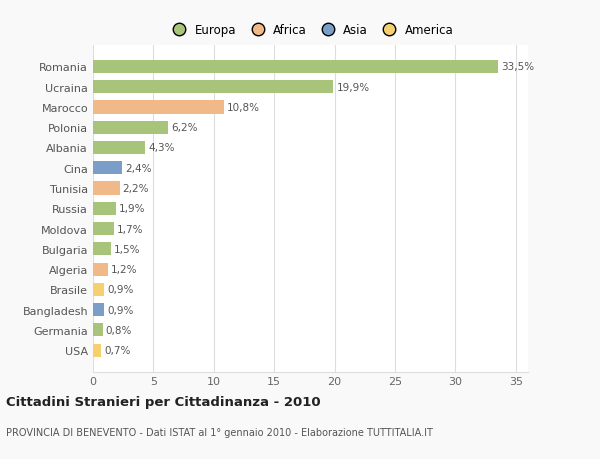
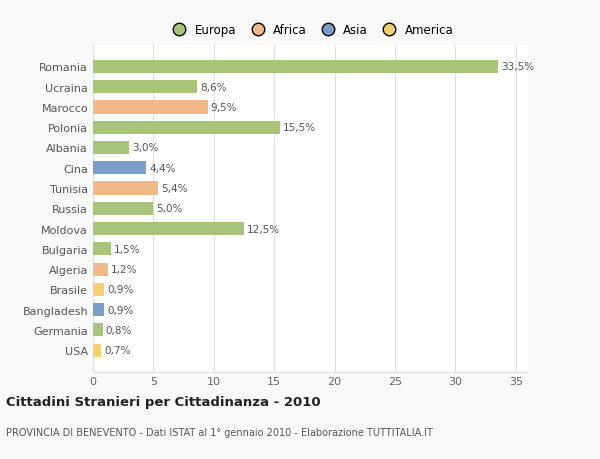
Ucraina: 19,9% -> 8,6%
Marocco: 10,8% -> 9,5%
Polonia: 6,2% -> 15,5%
Albania: 4,3% -> 3,0%
Cina: 2,4% -> 4,4%
Tunisia: 2,2% -> 5,4%
Russia: 1,9% -> 5,0%
Moldova: 1,7% -> 12,5%
